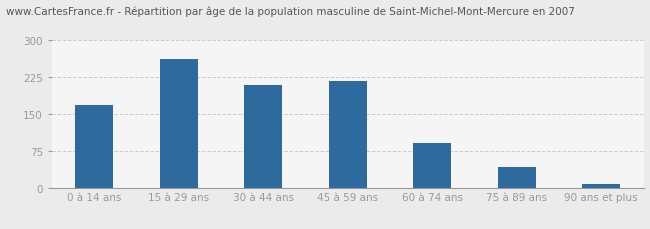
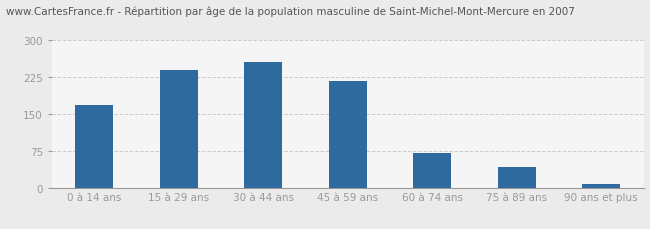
15 à 29 ans: 262 -> 240
30 à 44 ans: 210 -> 255
60 à 74 ans: 90 -> 70
